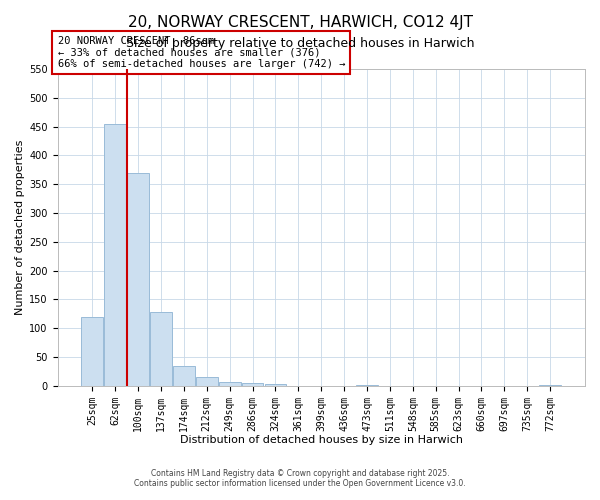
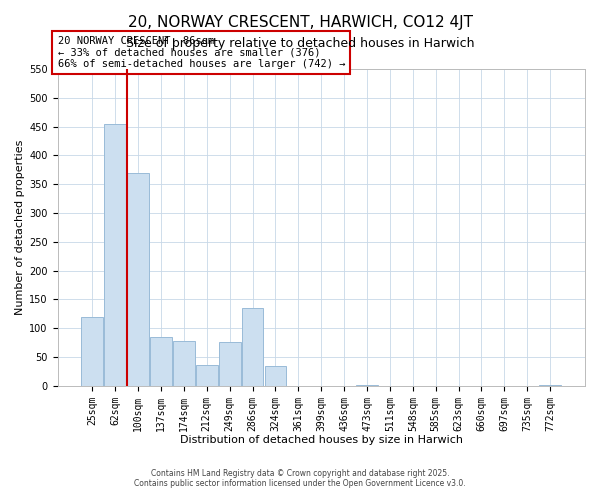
137sqm: 128 -> 84
174sqm: 34 -> 78
212sqm: 16 -> 36
249sqm: 7 -> 76
286sqm: 5 -> 136
324sqm: 3 -> 34
